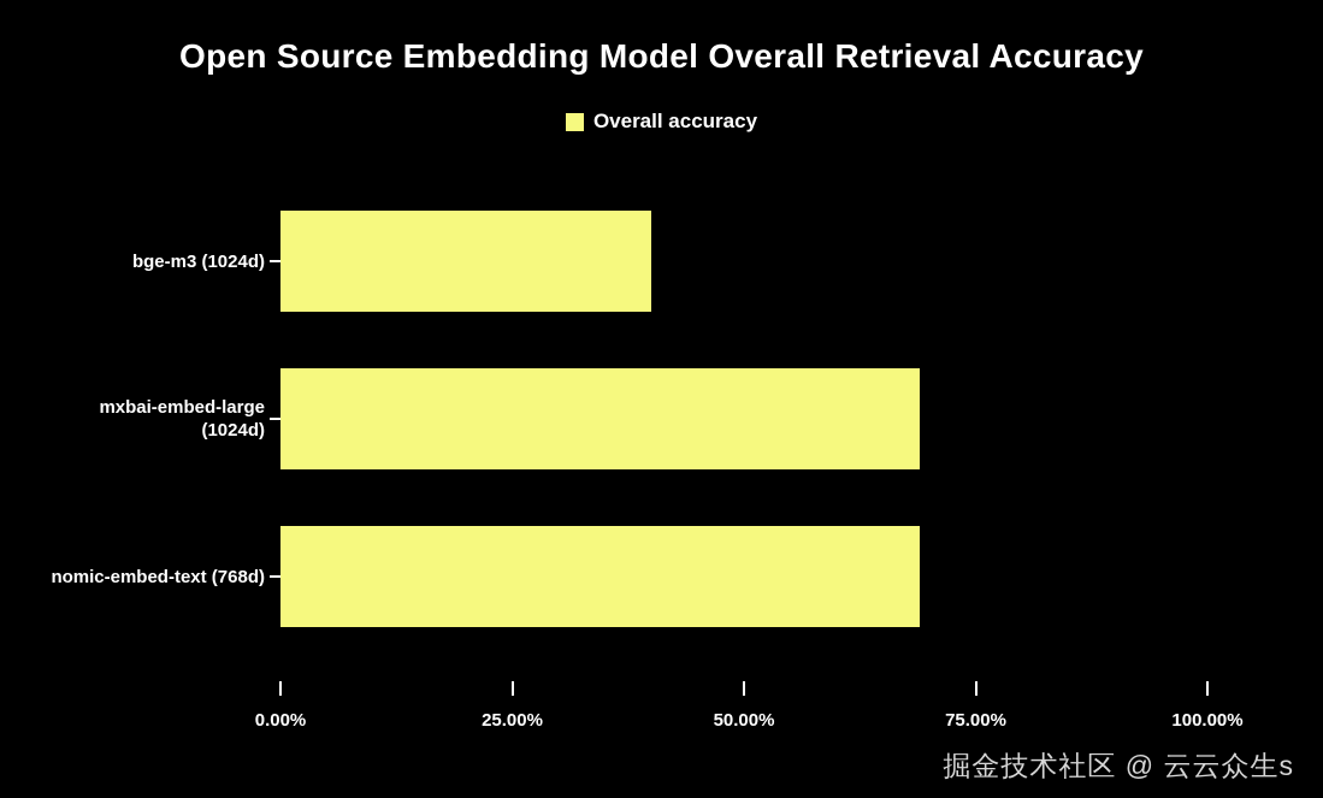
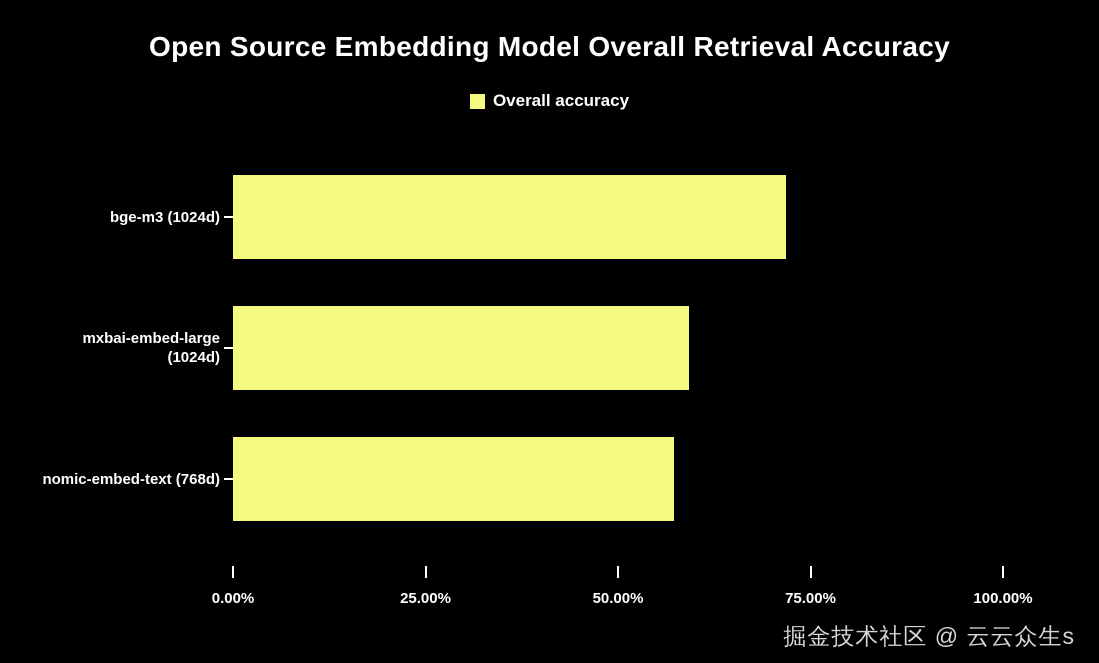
bge-m3 (1024d): 40% -> 72%
mxbai-embed-large (1024d): 69% -> 59%
nomic-embed-text (768d): 69% -> 57%
